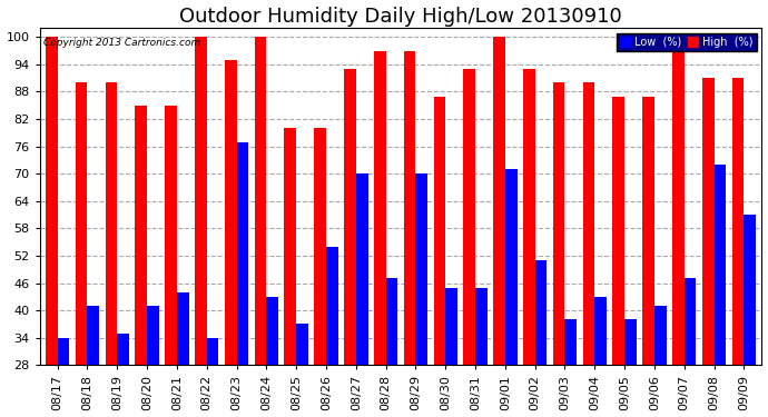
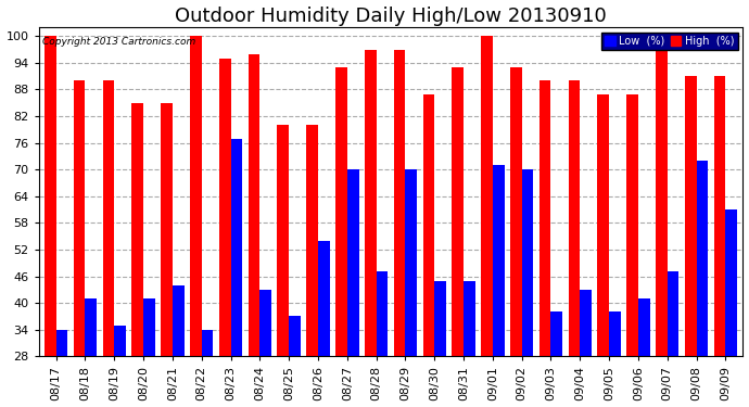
High (%)/08/24: 100 -> 96
Low (%)/09/02: 51 -> 70
